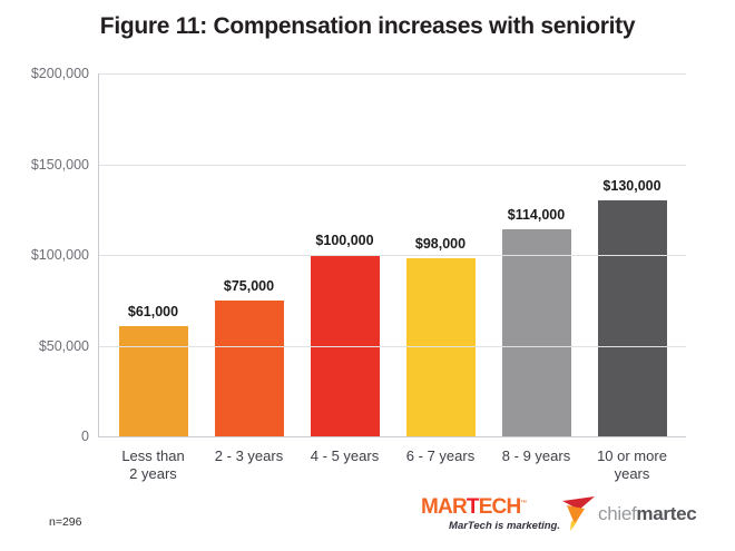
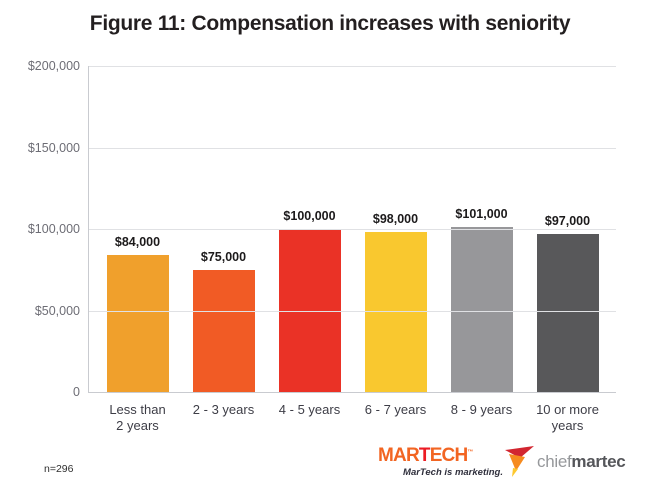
Less than 2 years: $61,000 -> $84,000
8 - 9 years: $114,000 -> $101,000
10 or more years: $130,000 -> $97,000
